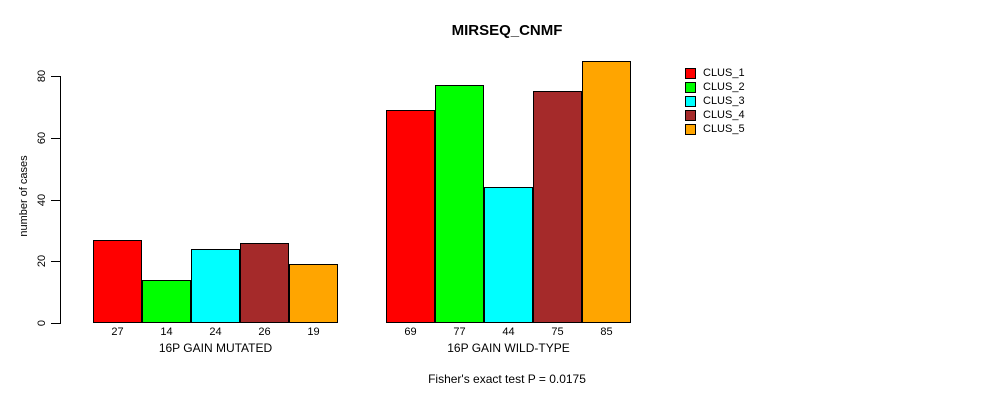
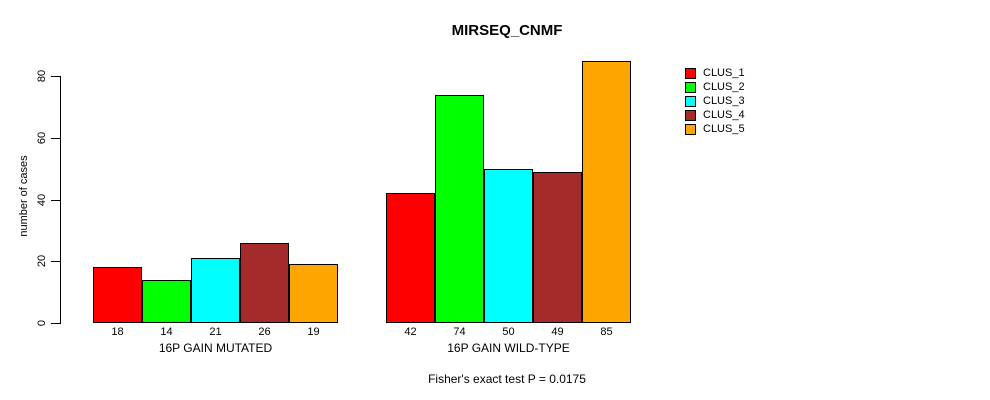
CLUS_1/16P GAIN MUTATED: 27 -> 18
CLUS_3/16P GAIN MUTATED: 24 -> 21
CLUS_1/16P GAIN WILD-TYPE: 69 -> 42
CLUS_2/16P GAIN WILD-TYPE: 77 -> 74
CLUS_3/16P GAIN WILD-TYPE: 44 -> 50
CLUS_4/16P GAIN WILD-TYPE: 75 -> 49
